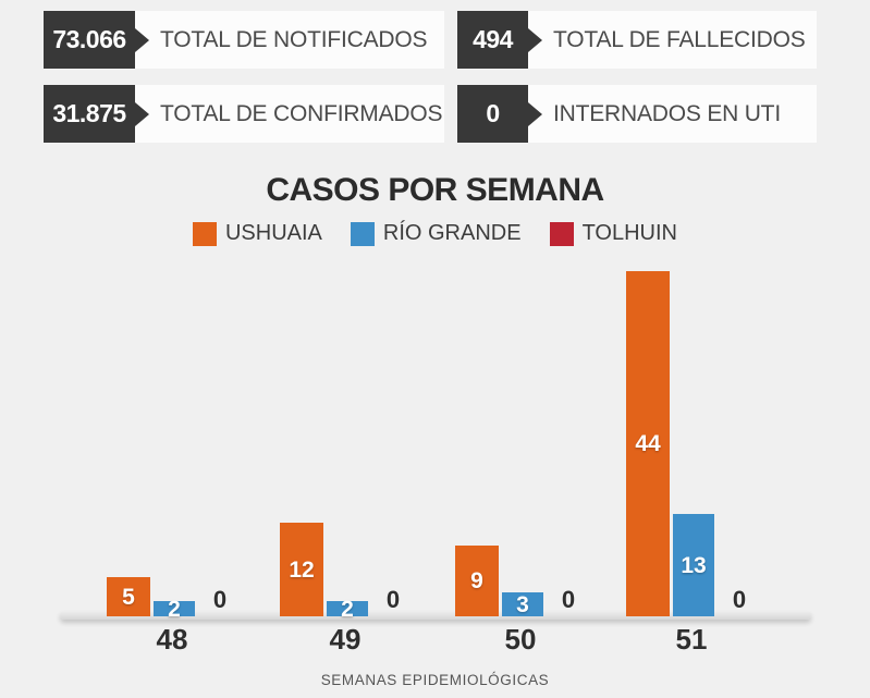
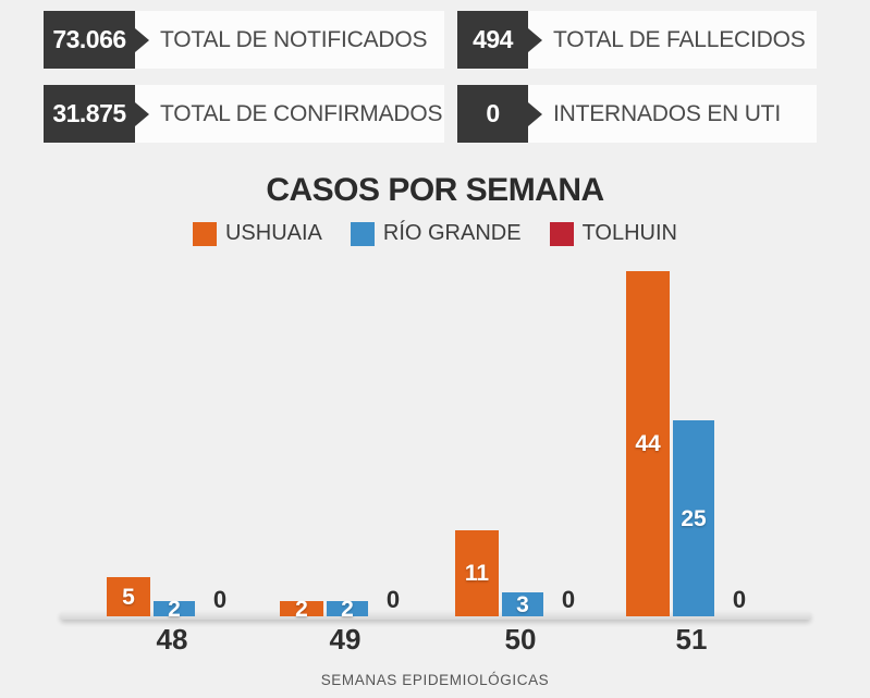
USHUAIA/49: 12 -> 2
USHUAIA/50: 9 -> 11
RÍO GRANDE/51: 13 -> 25
